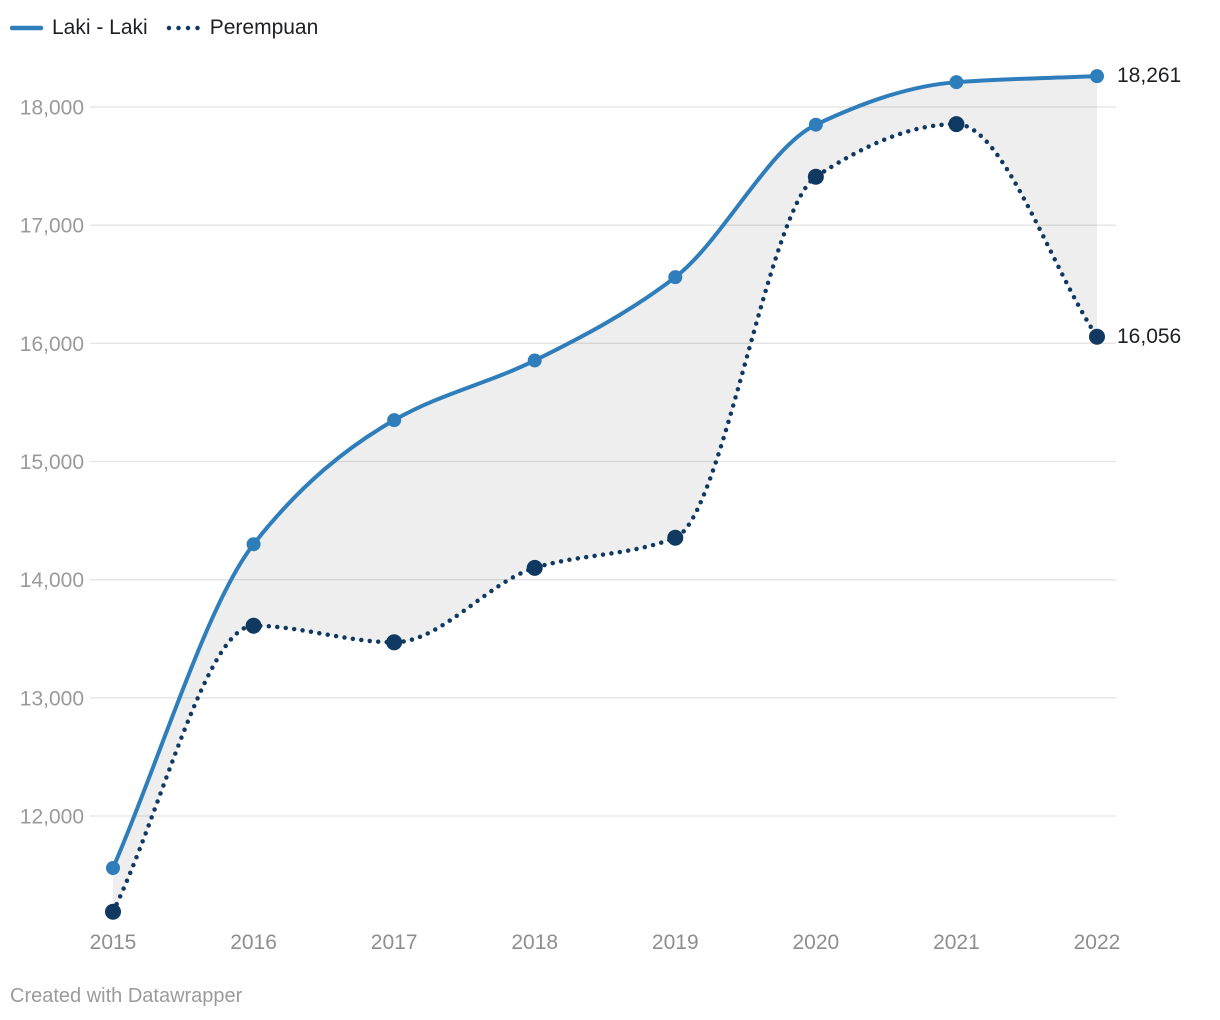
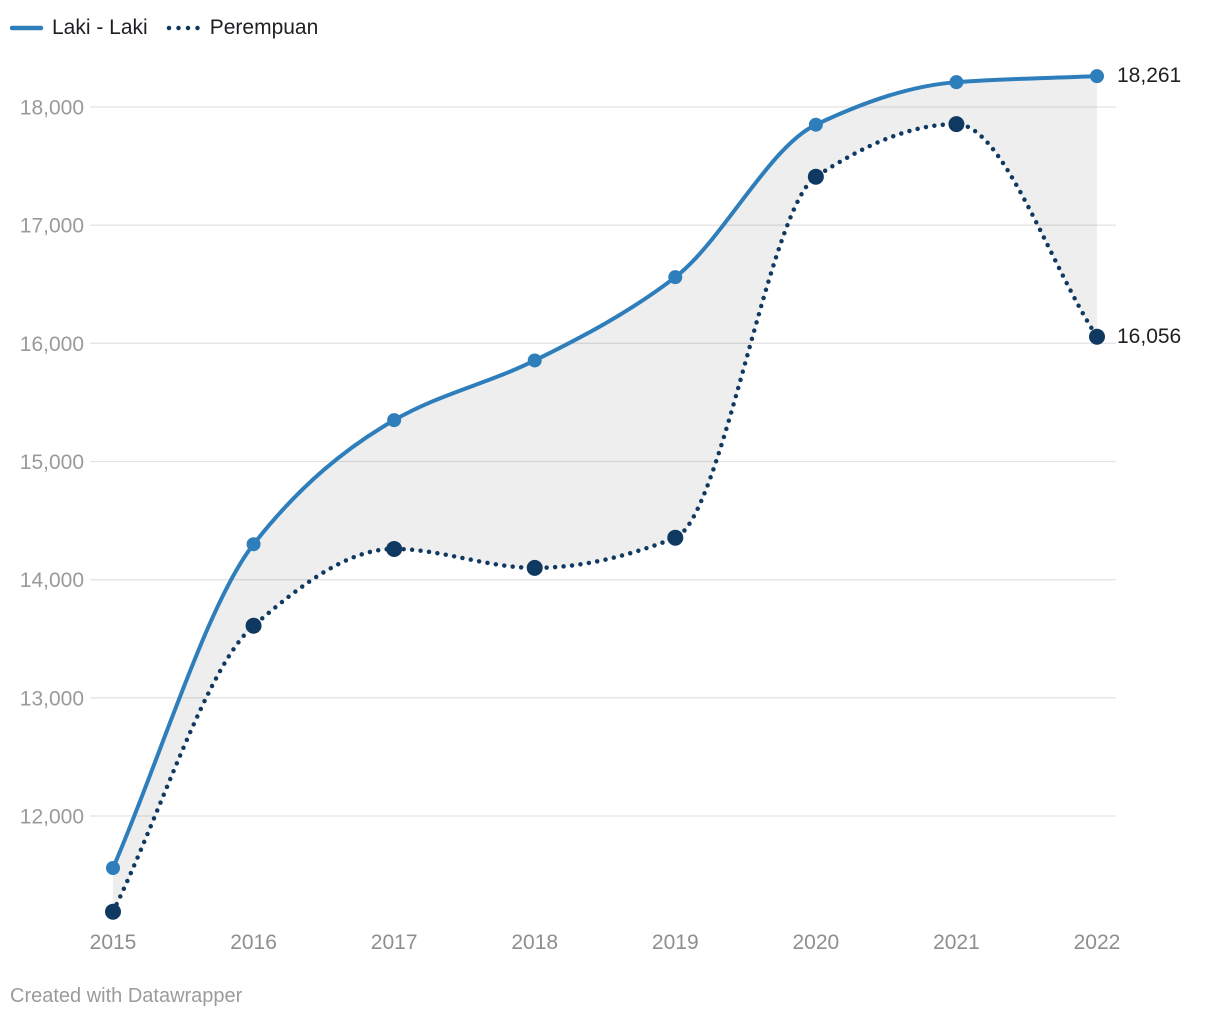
Perempuan/2017: 13470 -> 14260
